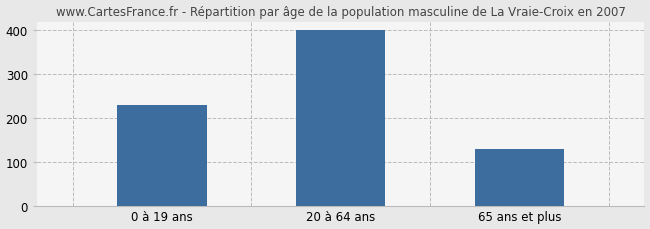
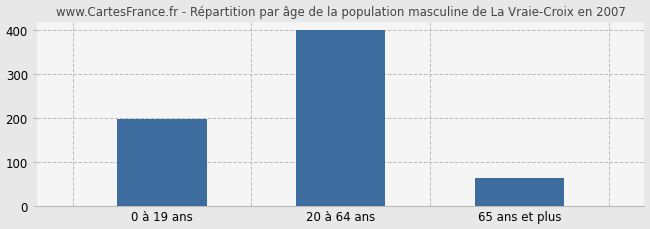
0 à 19 ans: 230 -> 197
65 ans et plus: 130 -> 62
